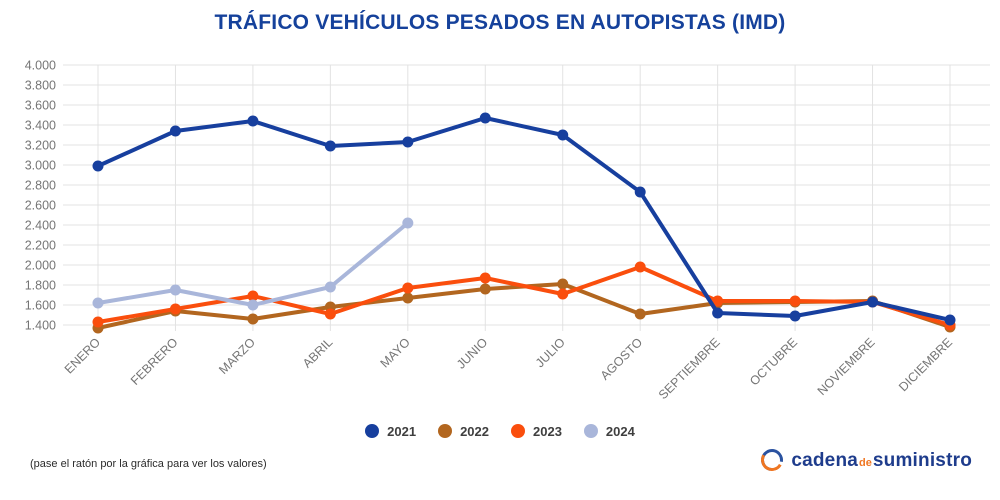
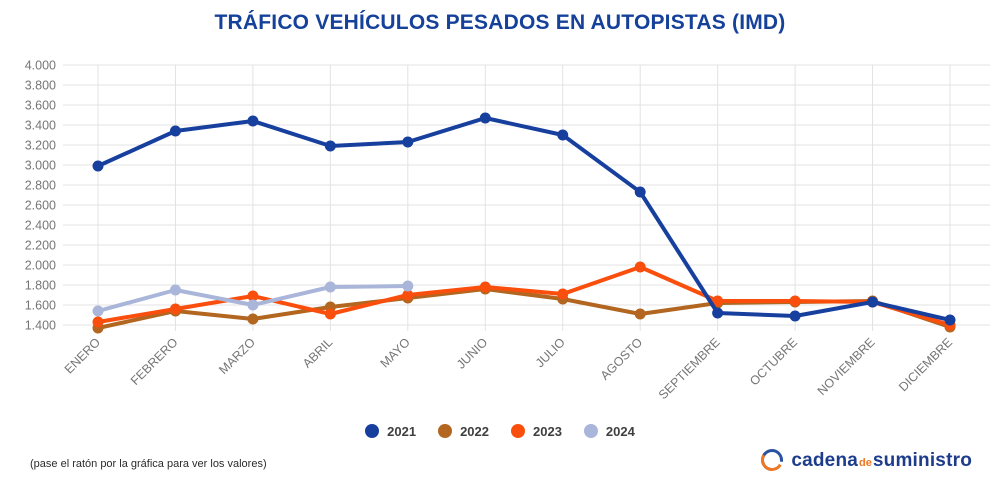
2024/ENERO: 1620 -> 1540
2023/MAYO: 1770 -> 1700
2024/MAYO: 2420 -> 1790
2023/JUNIO: 1870 -> 1780
2022/JULIO: 1810 -> 1660
